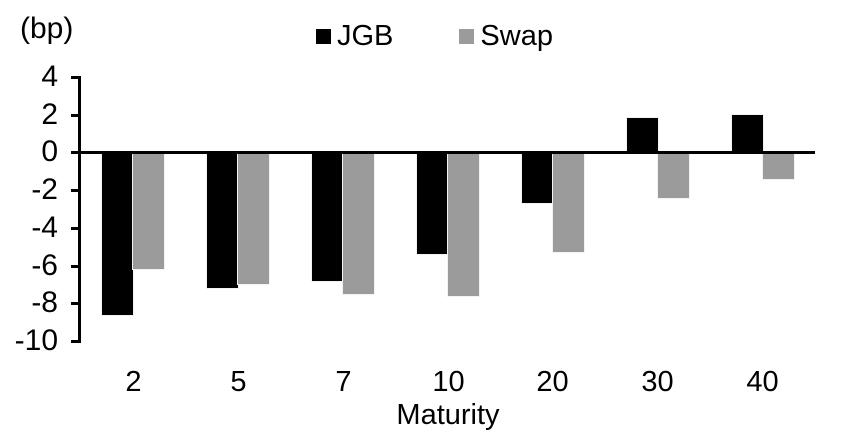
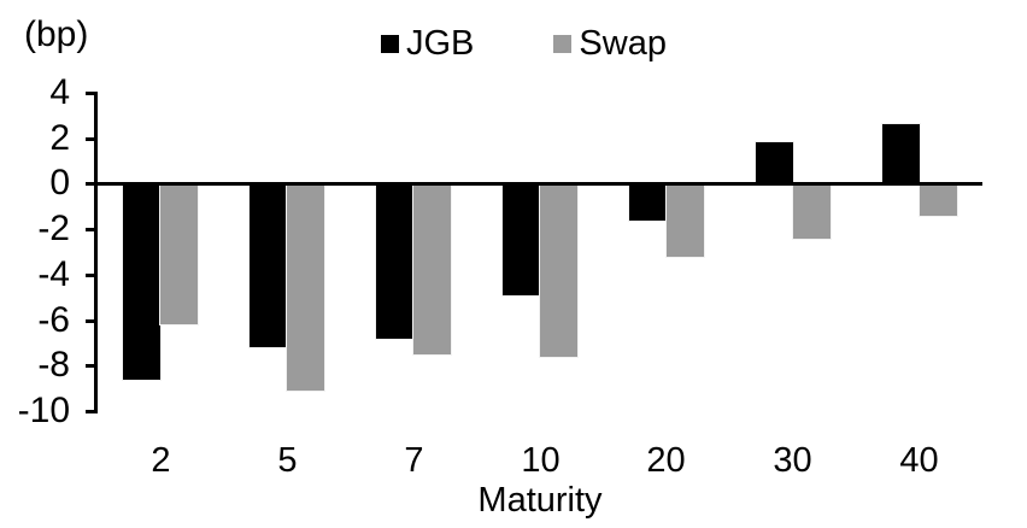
Swap/5: -7.0 -> -9.1
JGB/10: -5.4 -> -4.9
JGB/20: -2.7 -> -1.6
Swap/20: -5.3 -> -3.2
JGB/40: 2.0 -> 2.6
